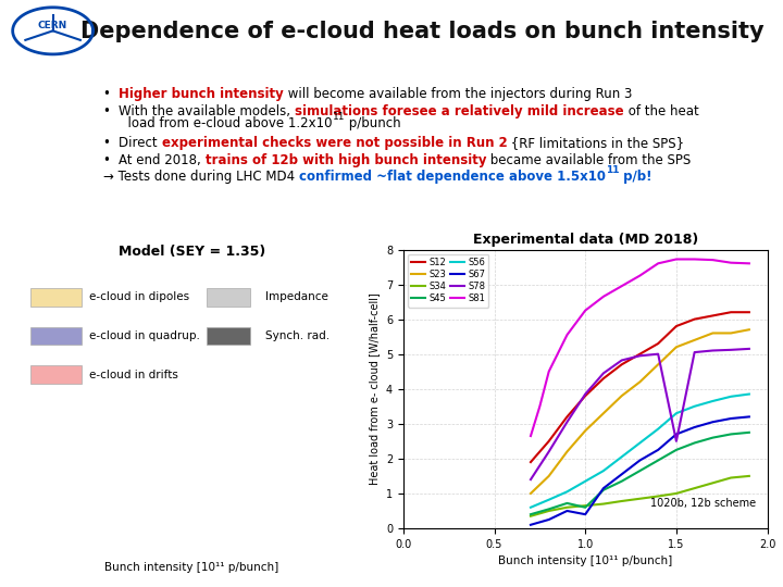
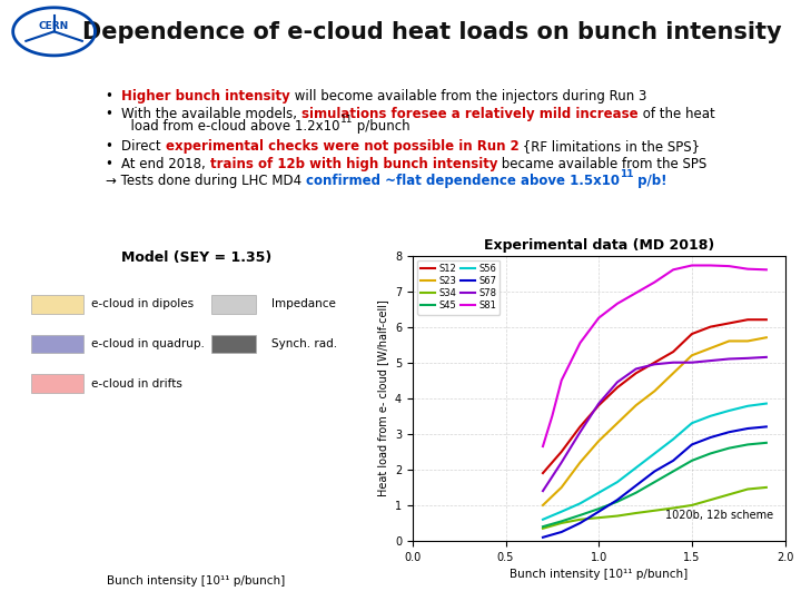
S45/1.0: 0.60 -> 0.90
S67/1.0: 0.40 -> 0.82
S78/1.5: 2.50 -> 5.00
